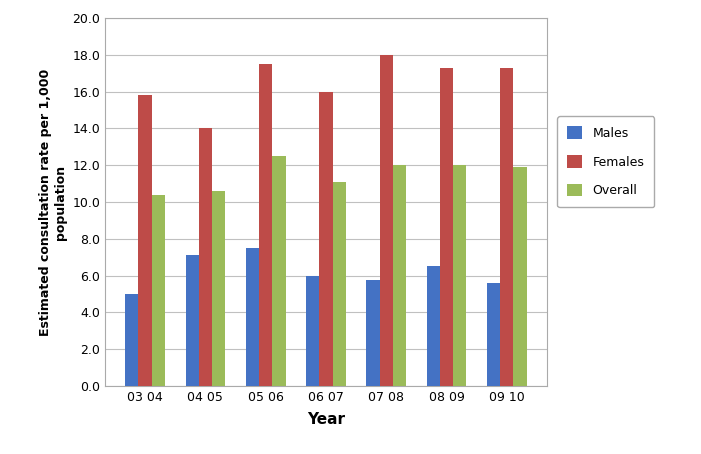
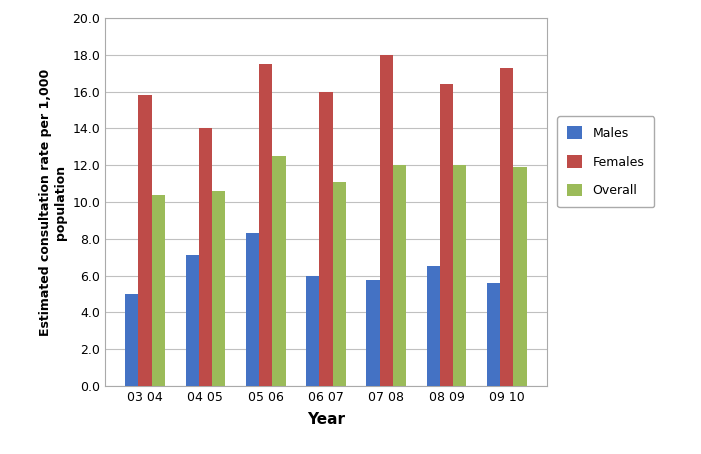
Males/05 06: 7.5 -> 8.3
Females/08 09: 17.3 -> 16.4
